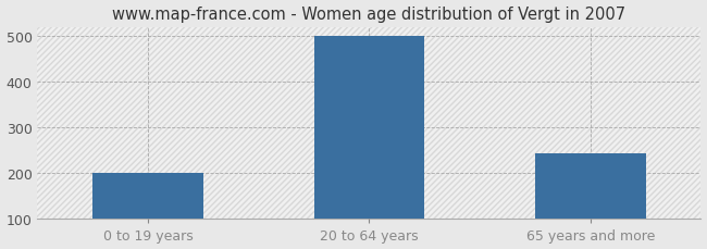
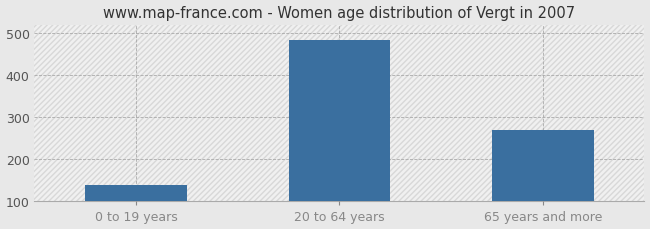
0 to 19 years: 200 -> 140
20 to 64 years: 500 -> 485
65 years and more: 243 -> 270
